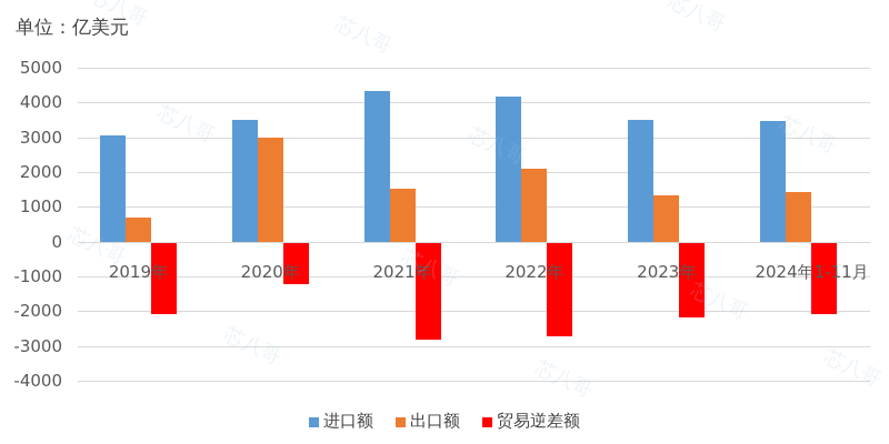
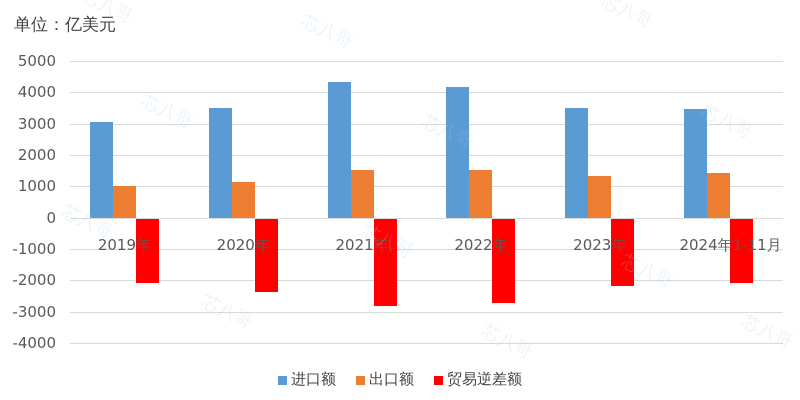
出口额/2019年: 700 -> 1000
出口额/2020年: 3000 -> 1100
贸易逆差额/2020年: -1200 -> -2400
出口额/2022年: 2100 -> 1500
